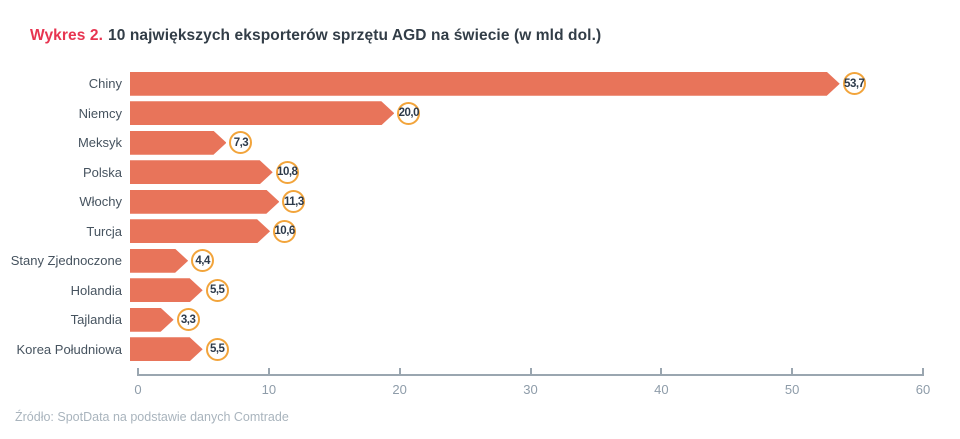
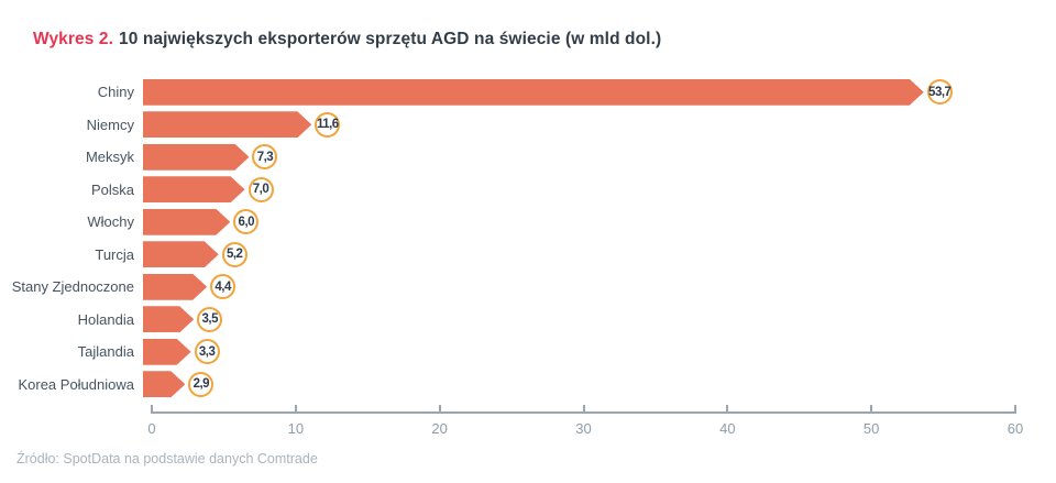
Niemcy: 20,0 -> 11,6
Polska: 10,8 -> 7,0
Włochy: 11,3 -> 6,0
Turcja: 10,6 -> 5,2
Holandia: 5,5 -> 3,5
Korea Południowa: 5,5 -> 2,9
